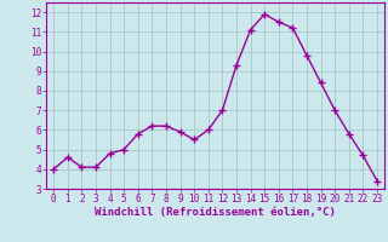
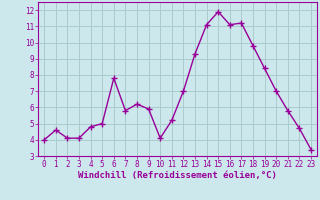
6: 5.8 -> 7.8
7: 6.2 -> 5.8
10: 5.5 -> 4.1
11: 6.0 -> 5.2
16: 11.5 -> 11.1
